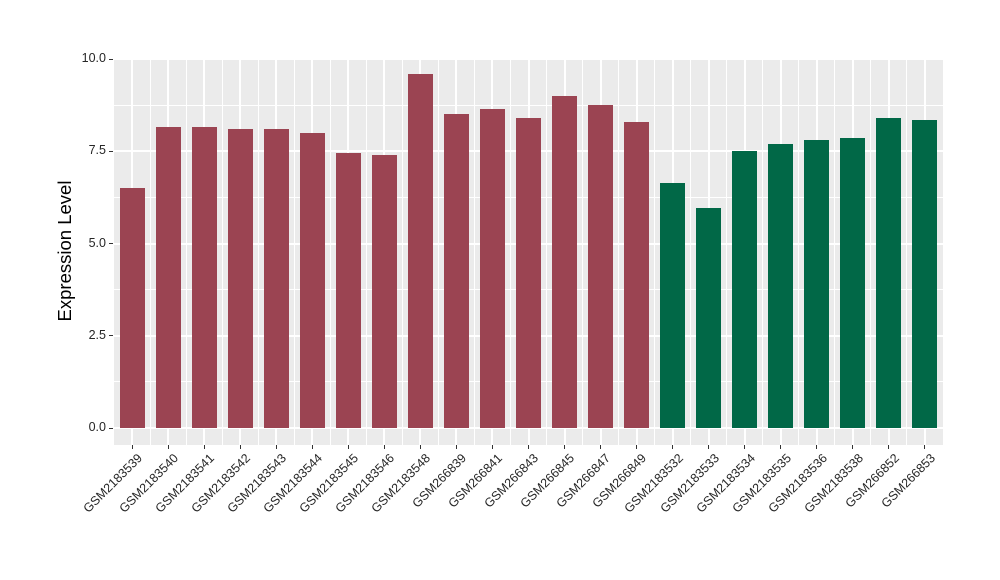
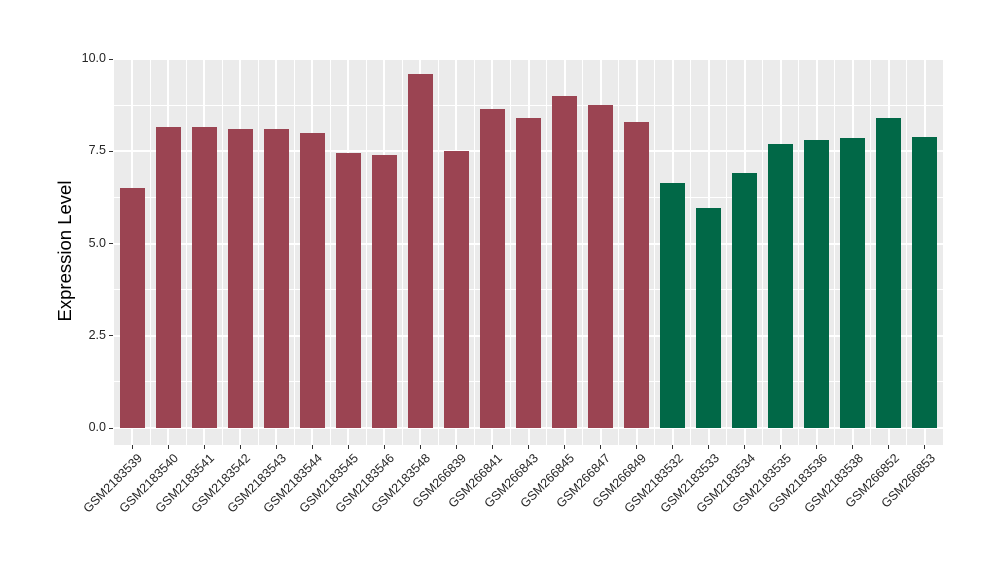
GSM266839: 8.5 -> 7.5
GSM2183534: 7.5 -> 6.9
GSM266853: 8.3 -> 7.9
